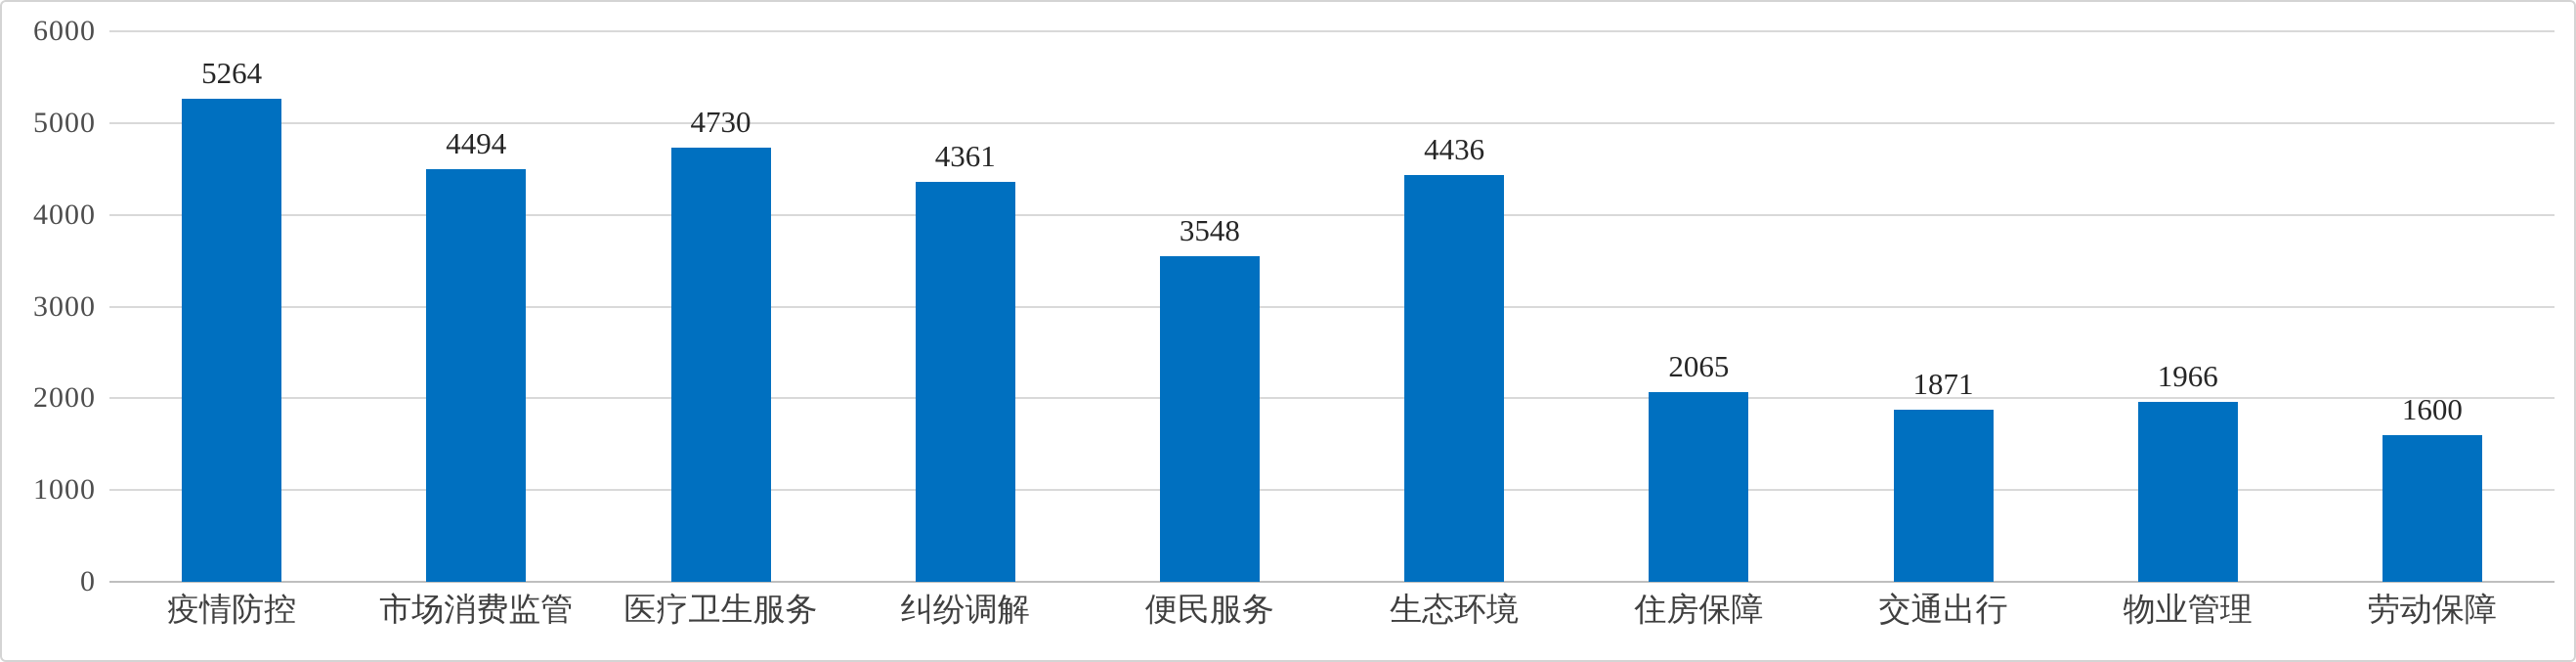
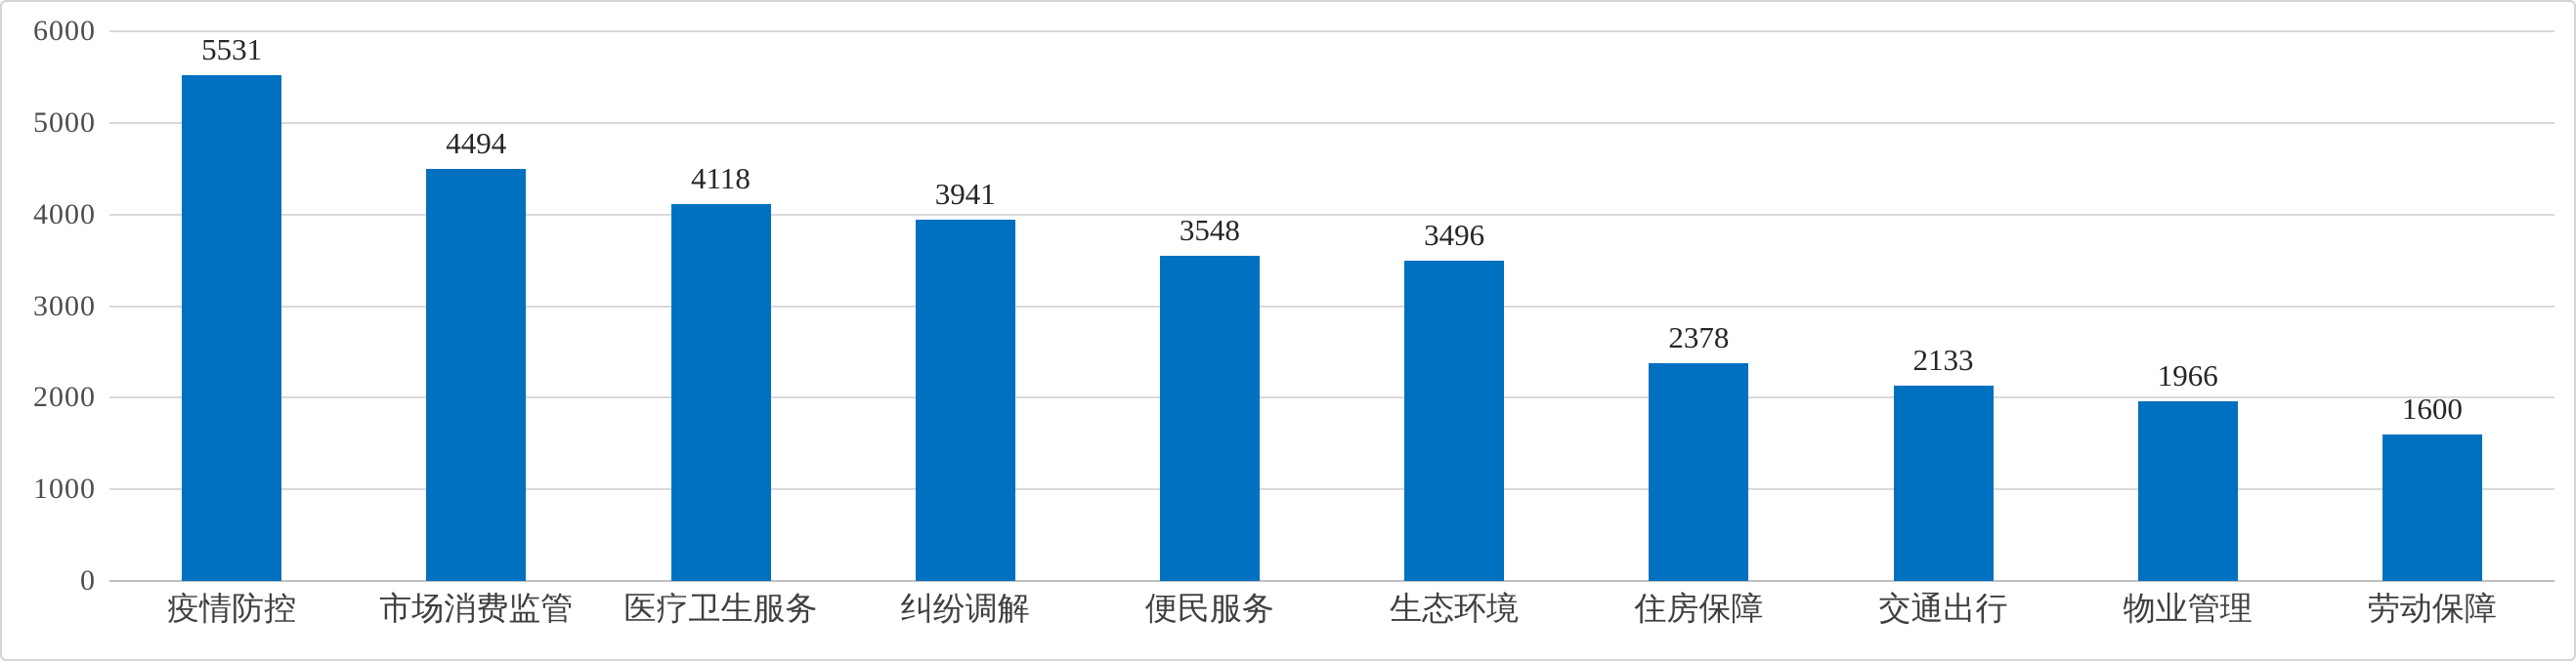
疫情防控: 5264 -> 5531
医疗卫生服务: 4730 -> 4118
纠纷调解: 4361 -> 3941
生态环境: 4436 -> 3496
住房保障: 2065 -> 2378
交通出行: 1871 -> 2133
